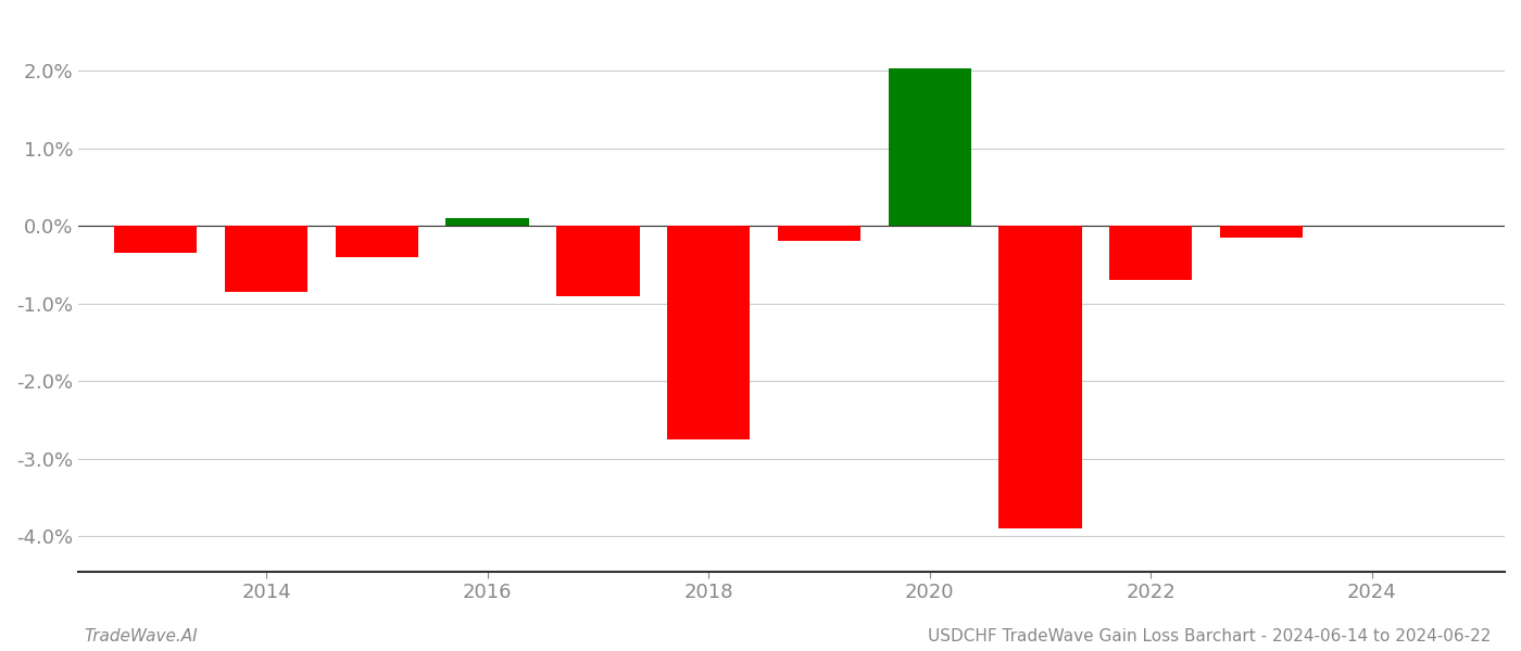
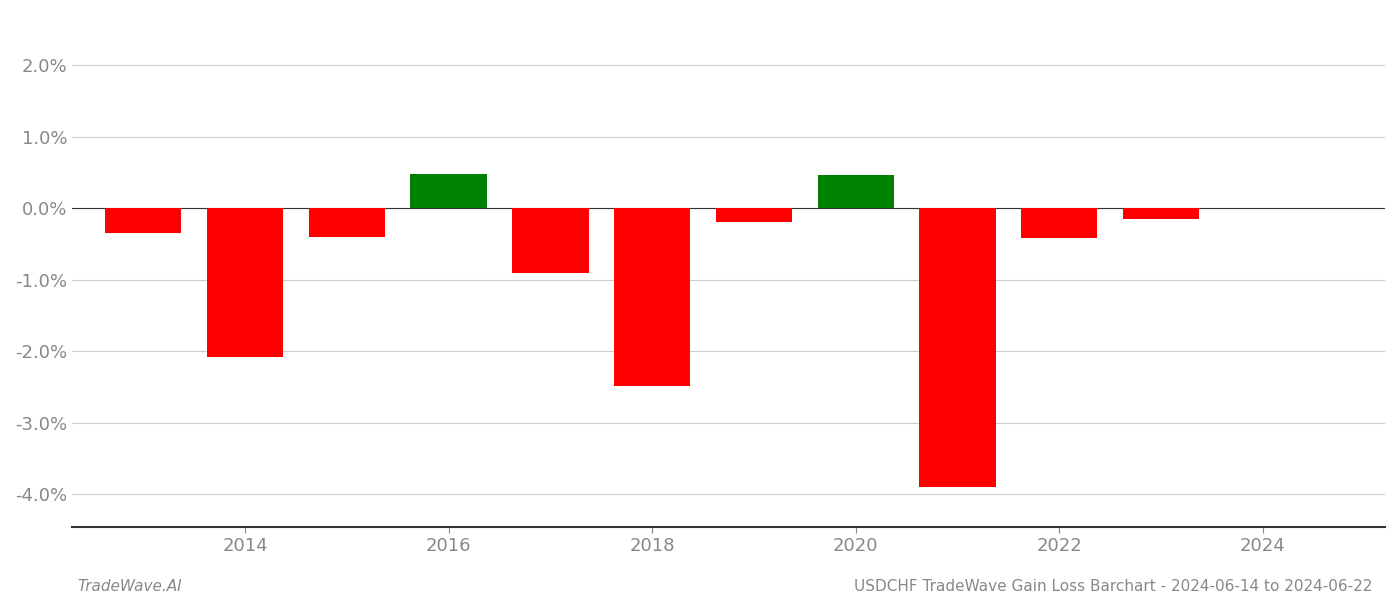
2014: -0.85% -> -2.08%
2016: 0.10% -> 0.48%
2018: -2.75% -> -2.48%
2020: 2.03% -> 0.46%
2022: -0.70% -> -0.42%
